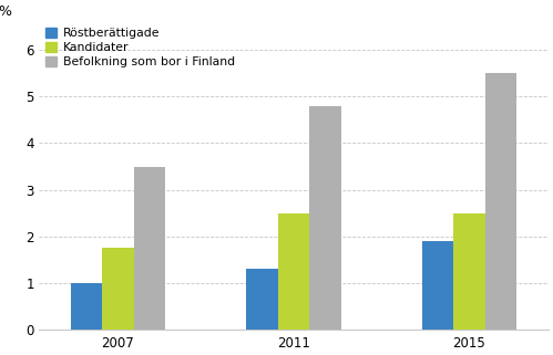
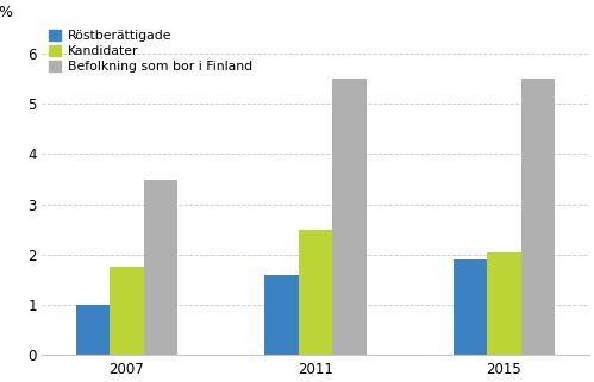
Röstberättigade/2011: 1.3 -> 1.6
Befolkning som bor i Finland/2011: 4.8 -> 5.5
Kandidater/2015: 2.50 -> 2.05
